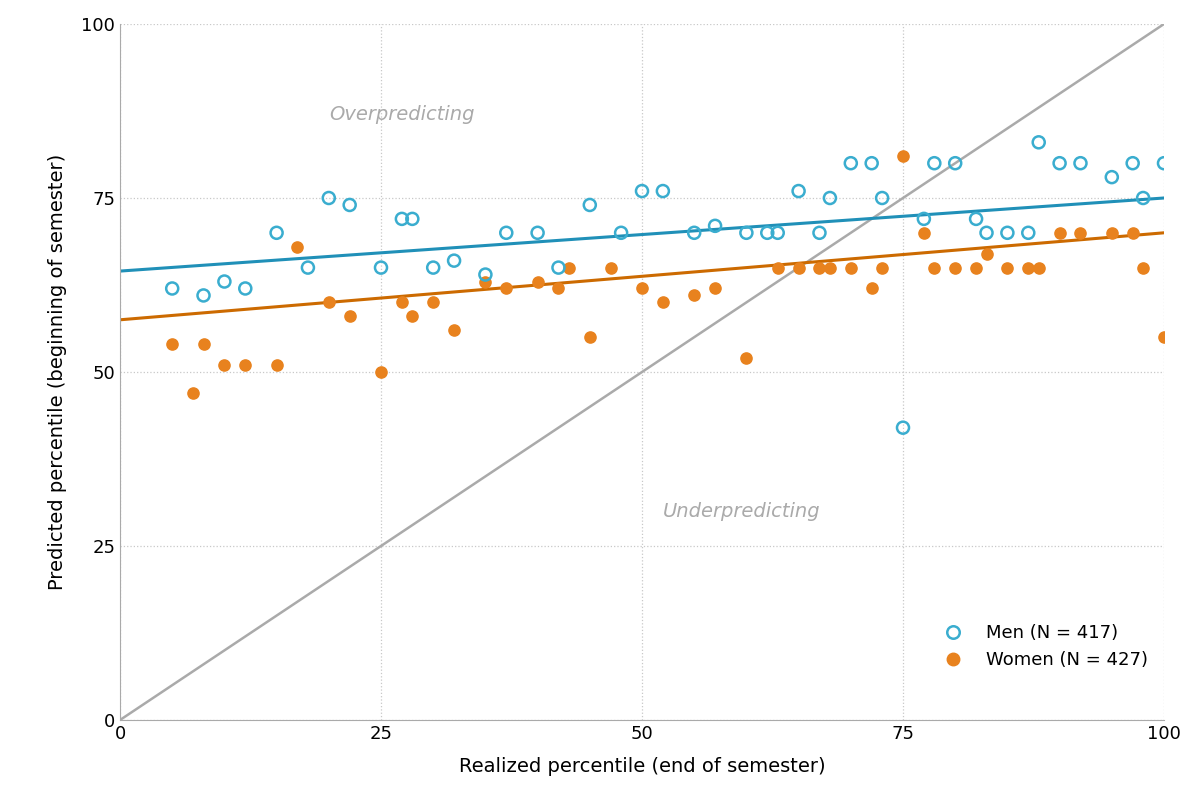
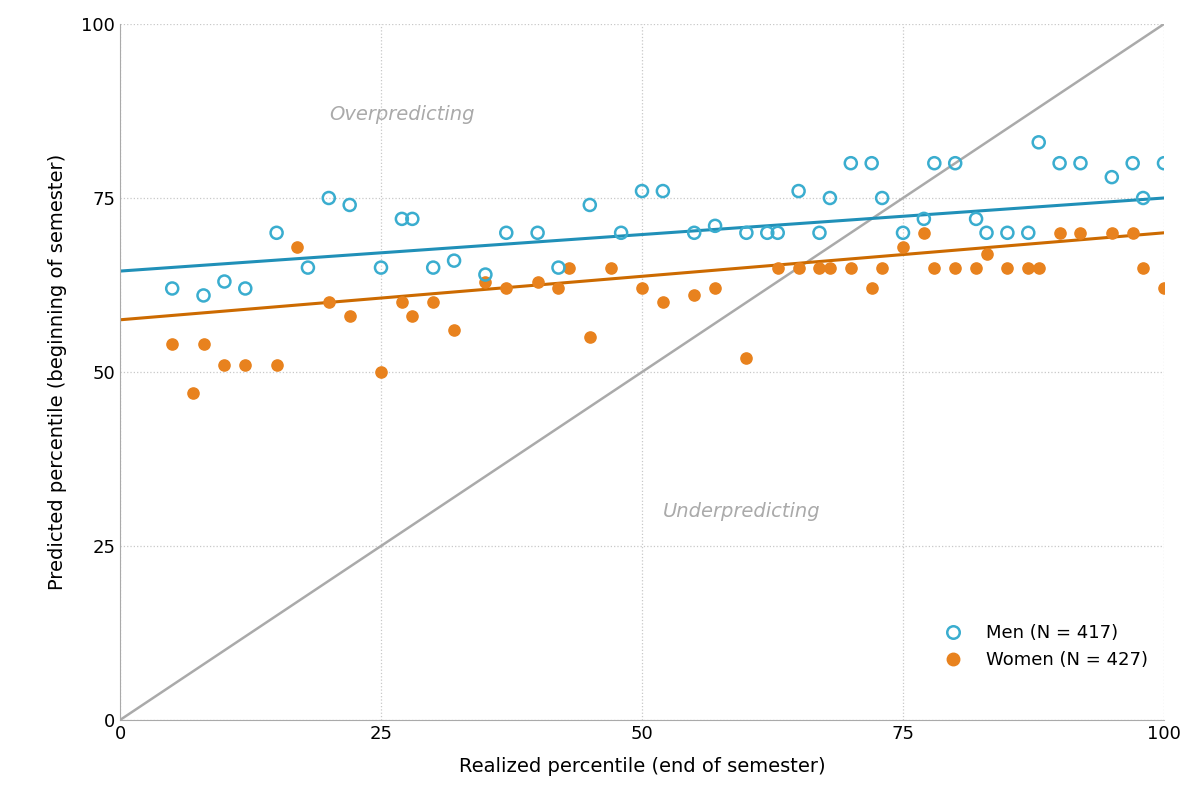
Men (N = 417)/75: 42 -> 70
Women (N = 427)/75: 81 -> 68
Women (N = 427)/100: 55 -> 62
